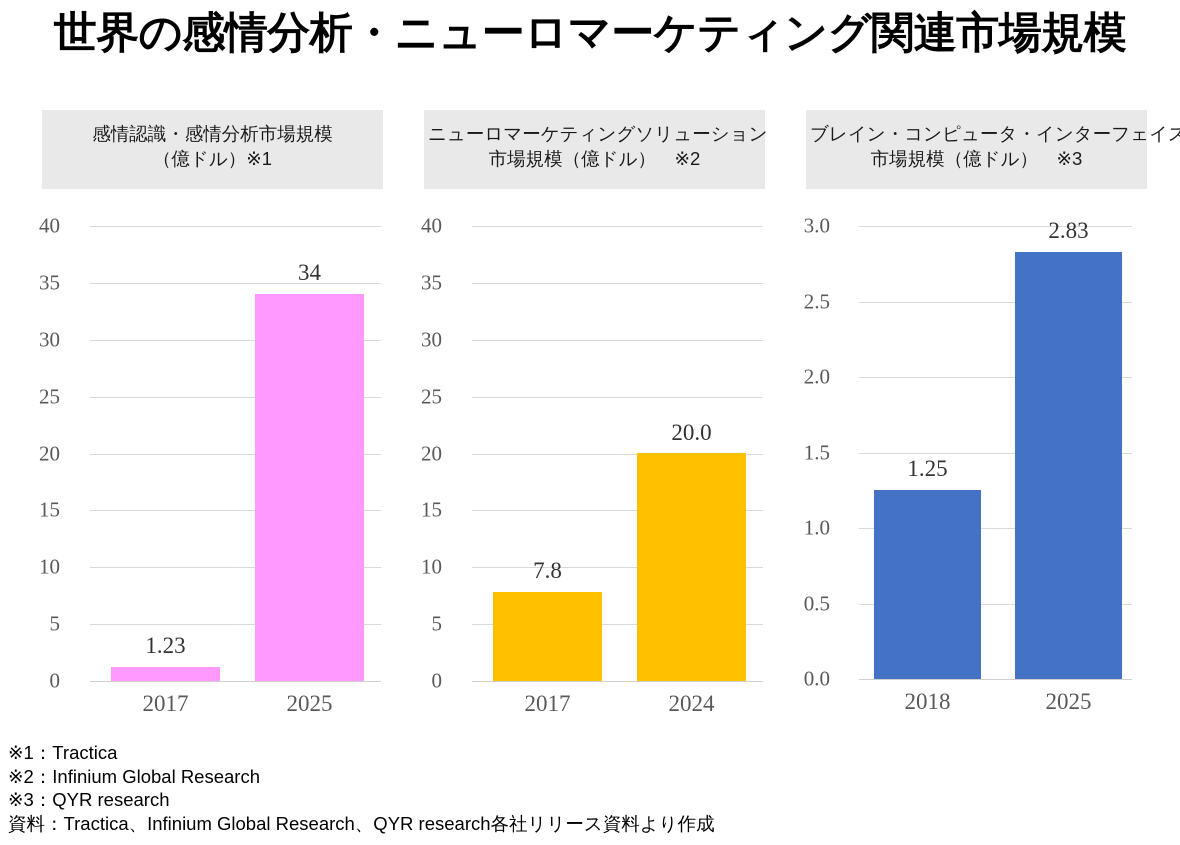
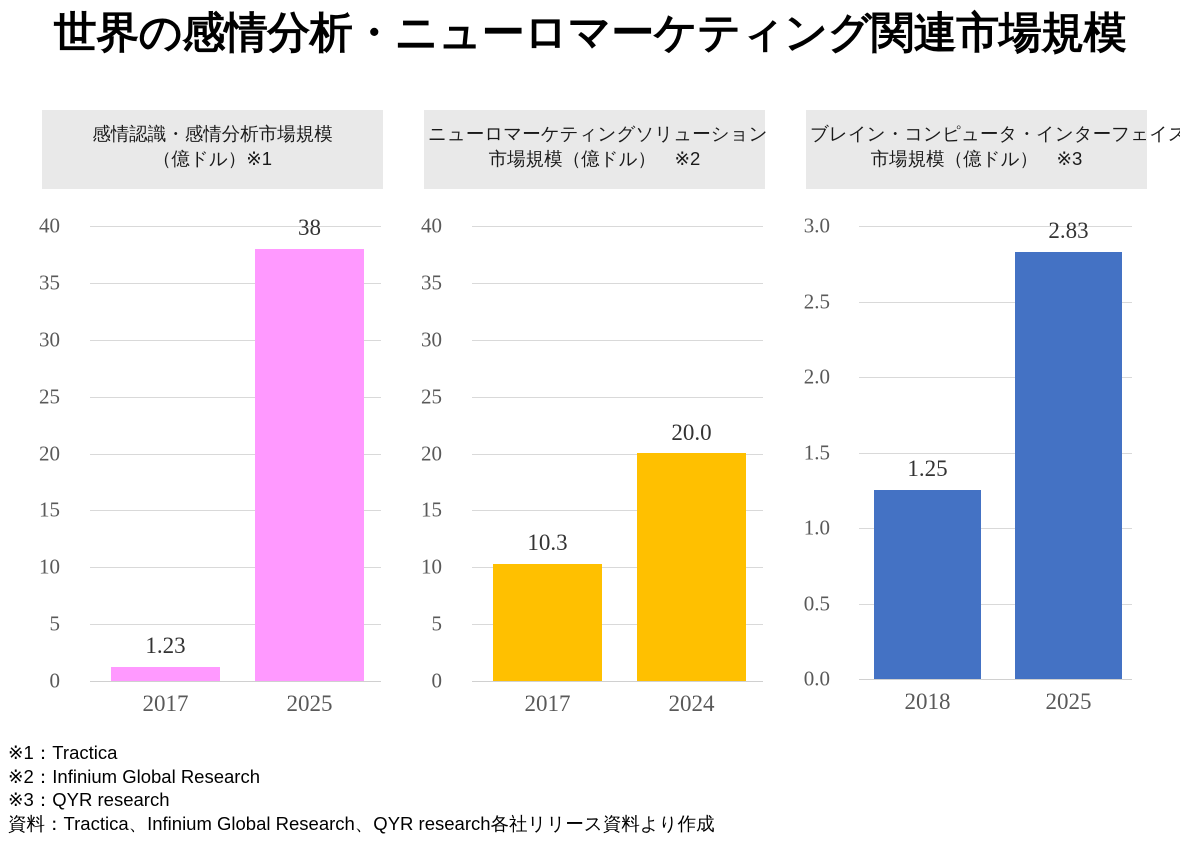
感情認識・感情分析市場規模（億ドル）※1/2025: 34 -> 38
ニューロマーケティングソリューション市場規模（億ドル）※2/2017: 7.8 -> 10.3
